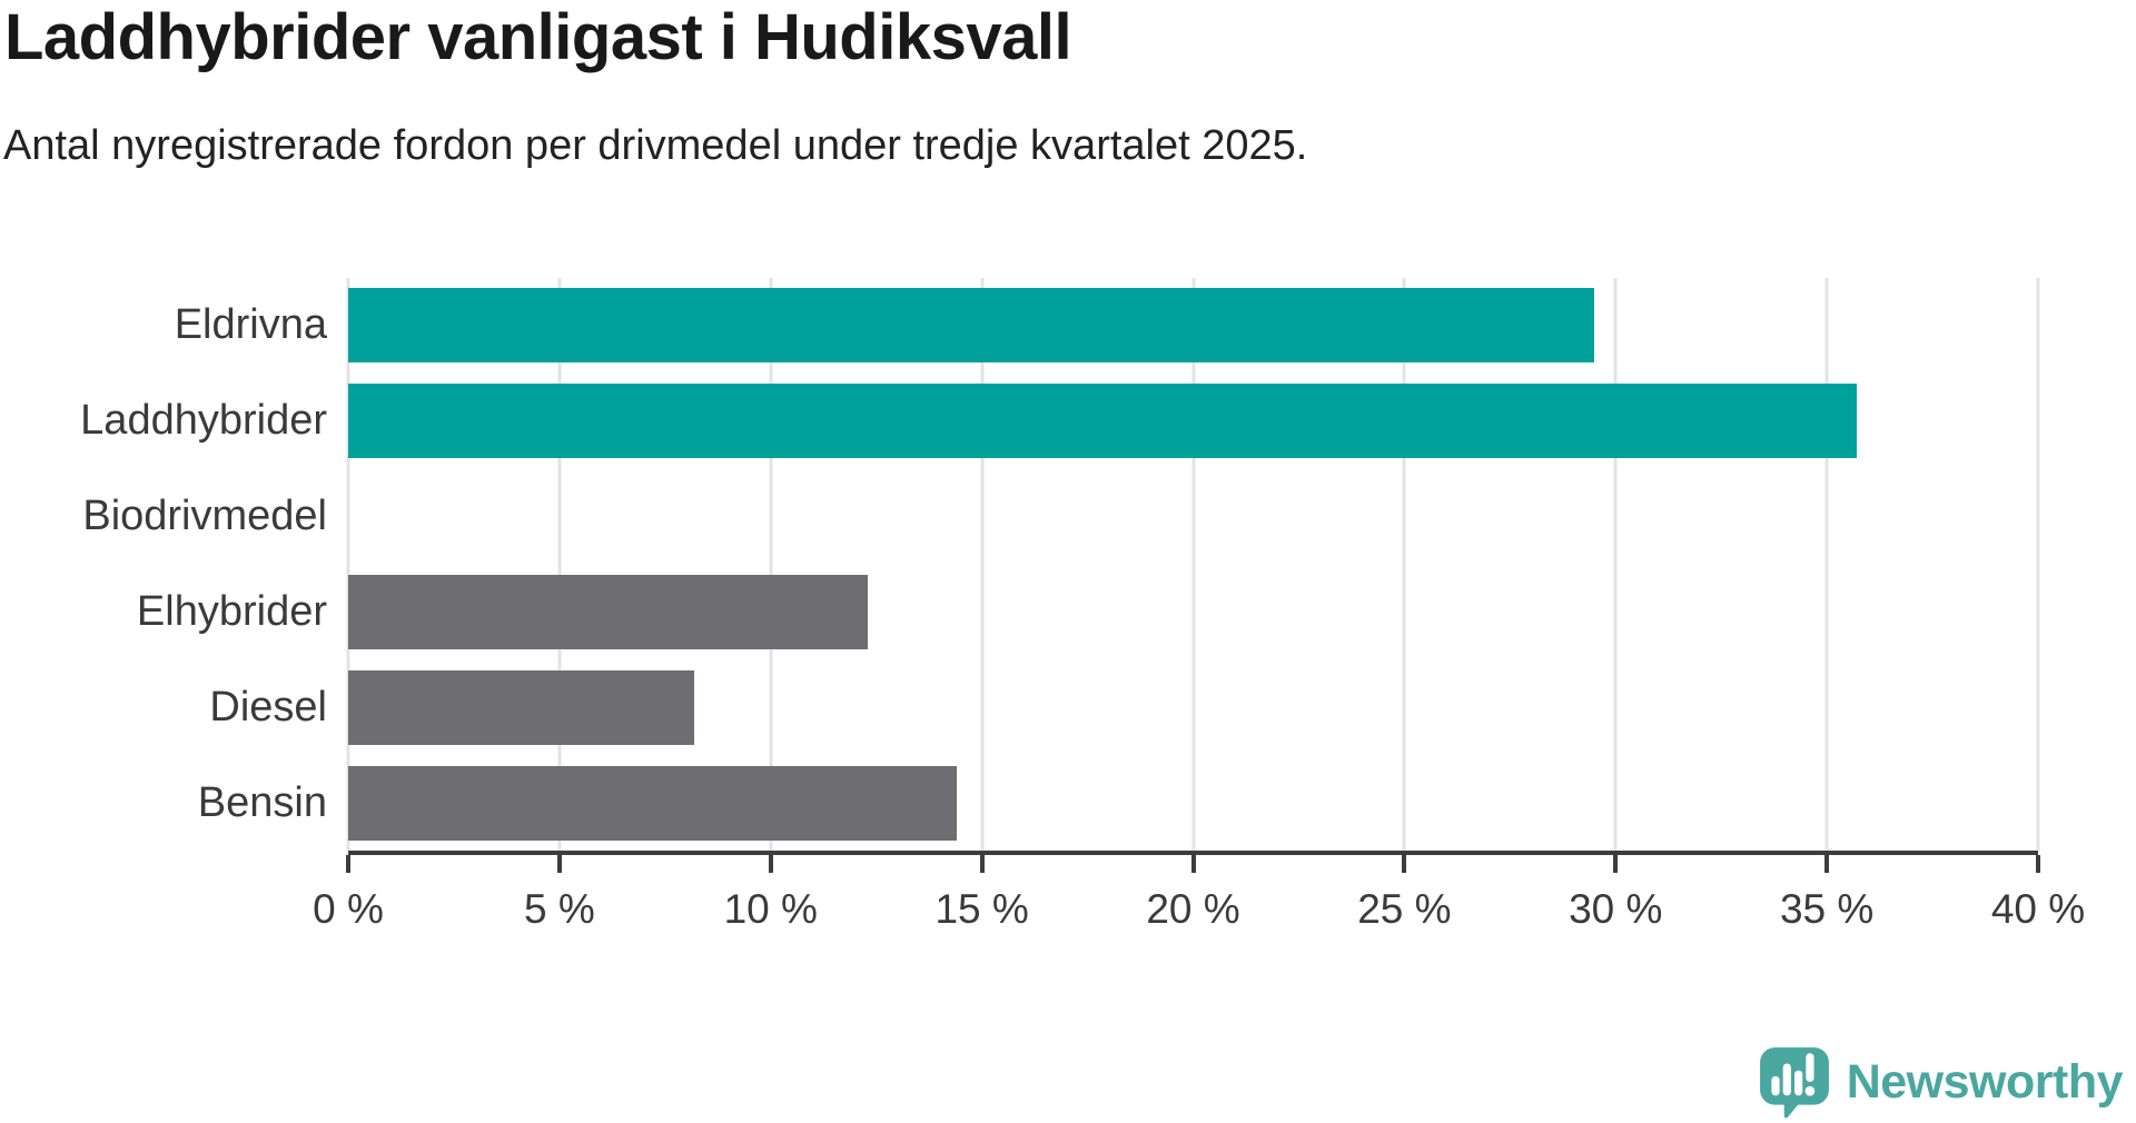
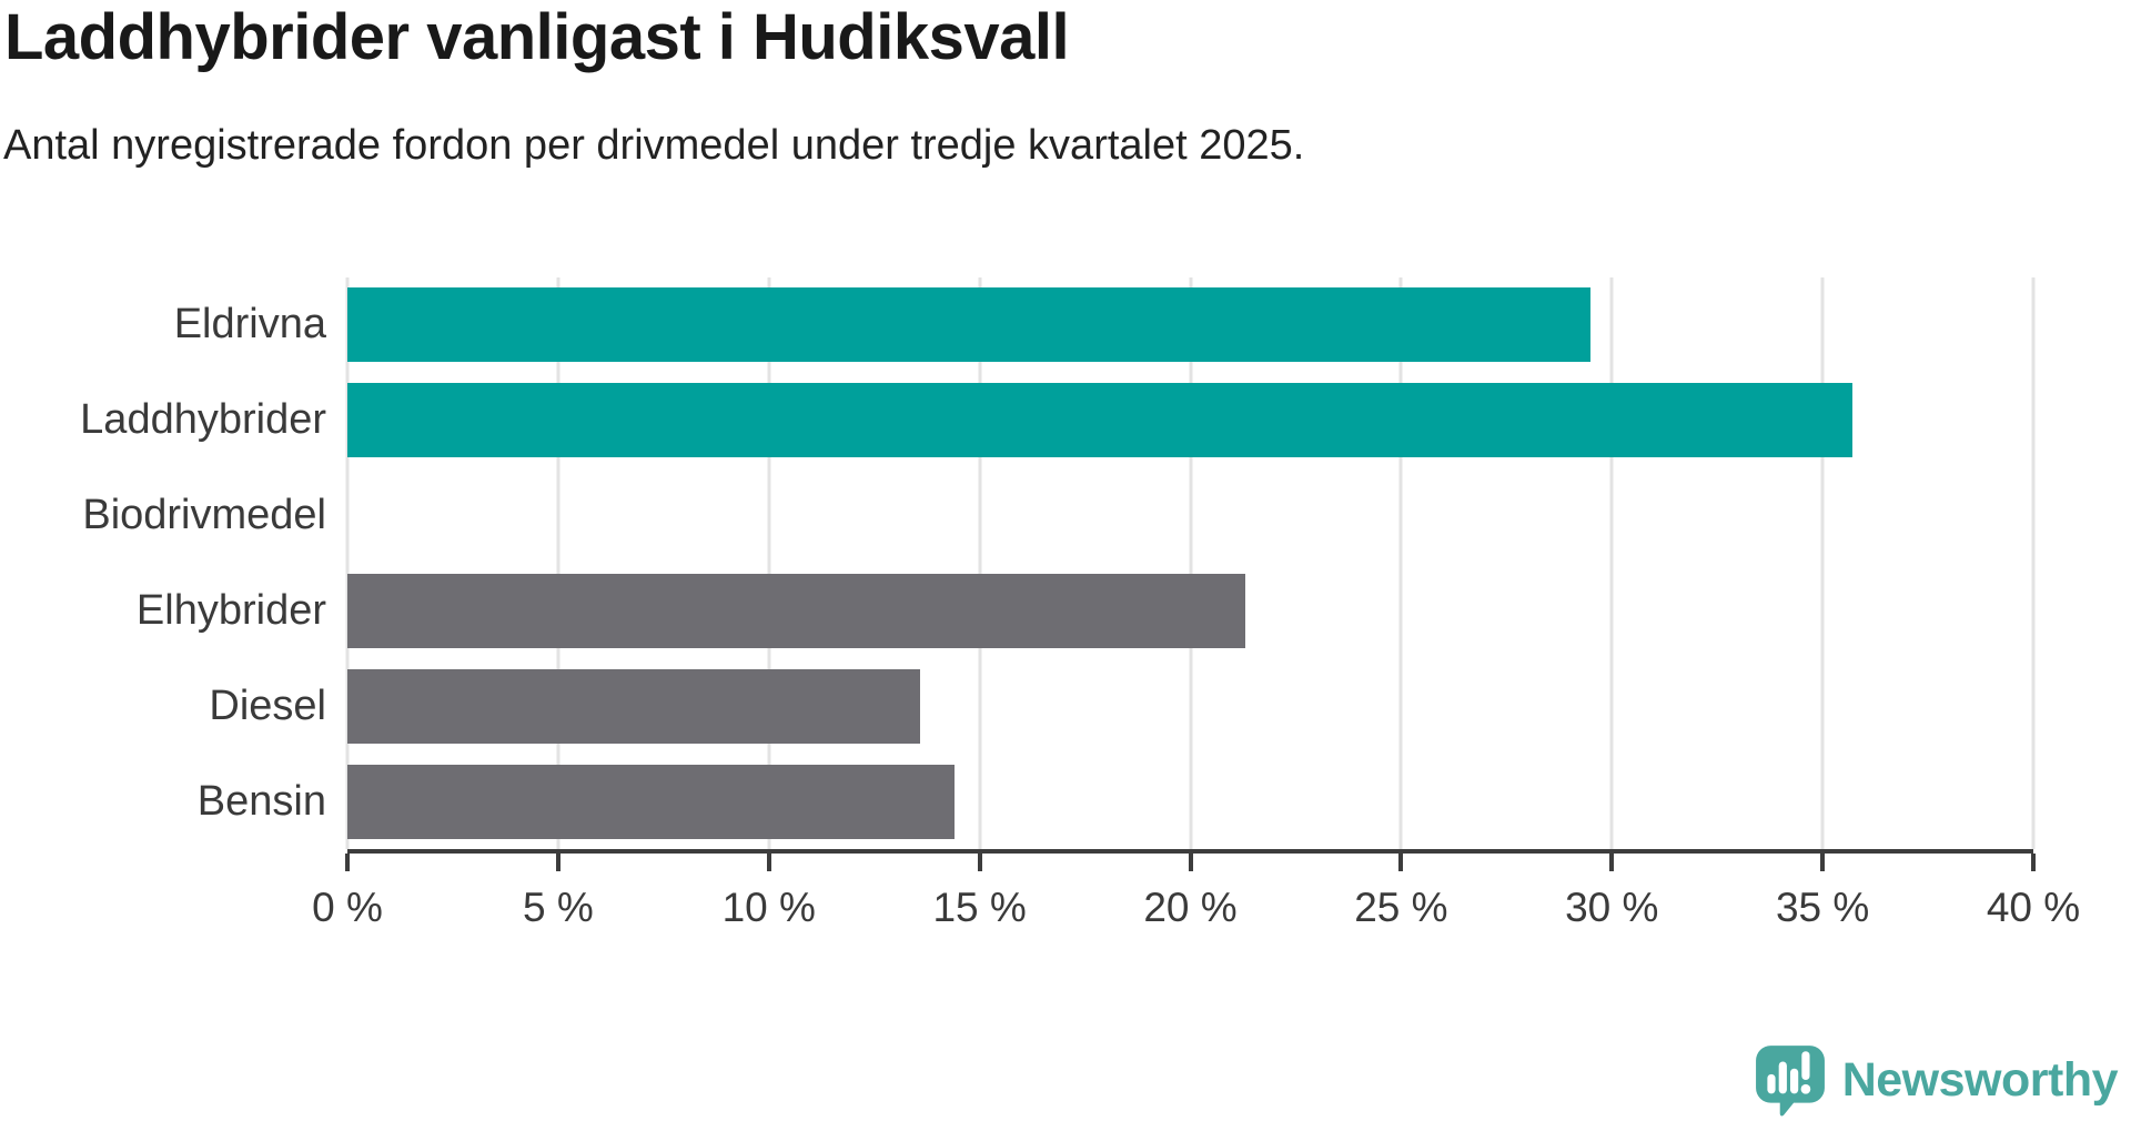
Elhybrider: 12.3% -> 21.3%
Diesel: 8.2% -> 13.6%
